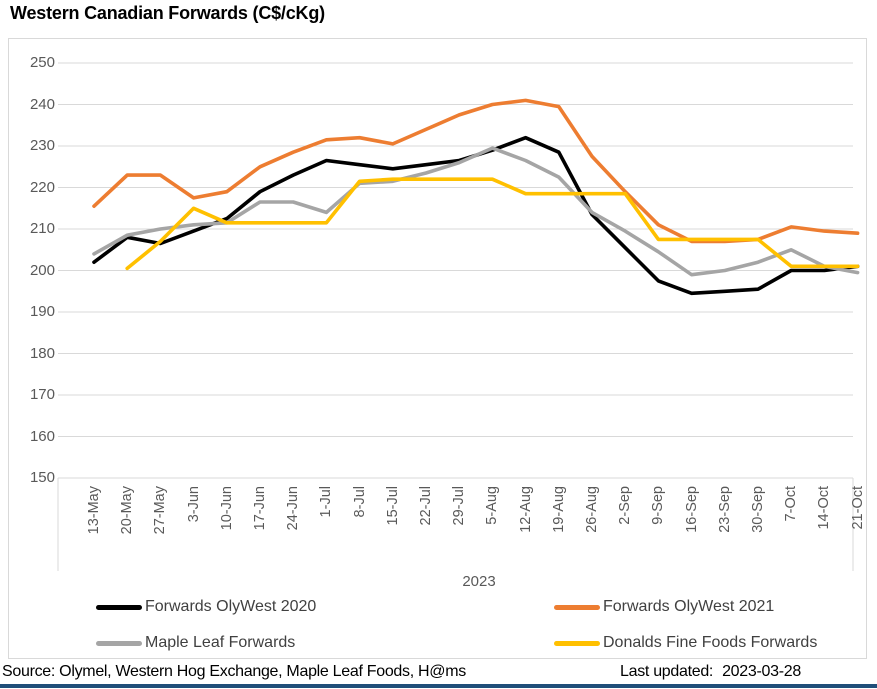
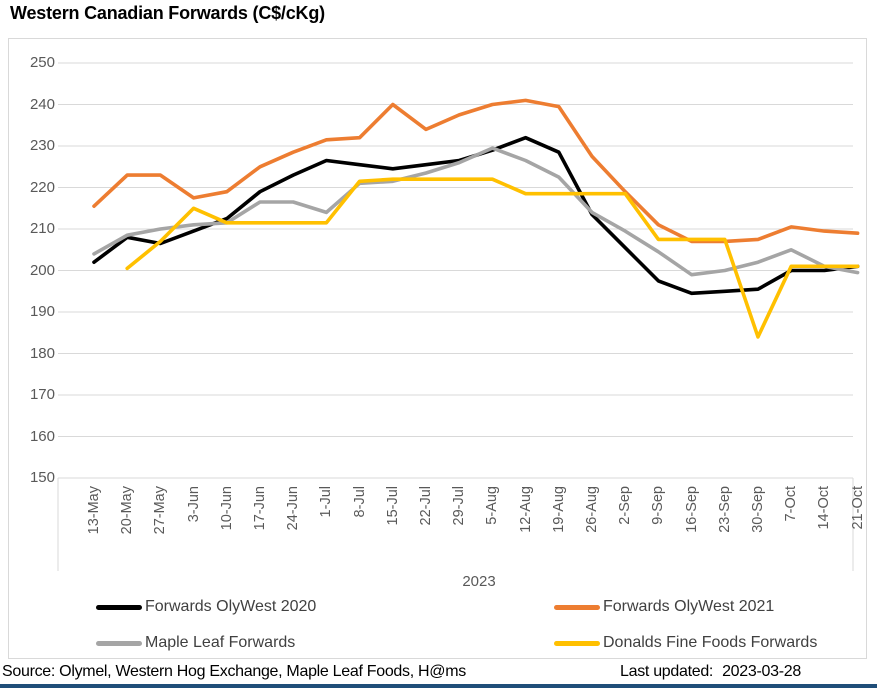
Forwards OlyWest 2021/15-Jul: 230 -> 240
Donalds Fine Foods Forwards/30-Sep: 208 -> 184
